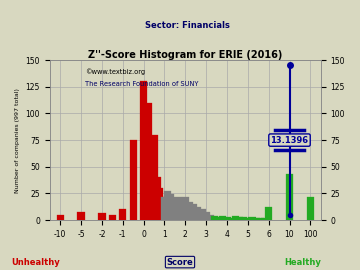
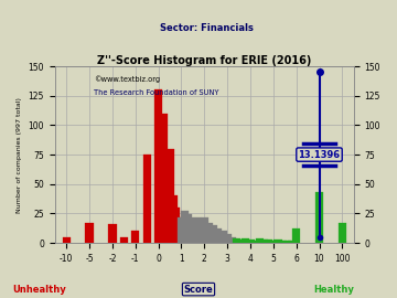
-5: 8 -> 17
-2: 7 -> 16
100: 22 -> 17
